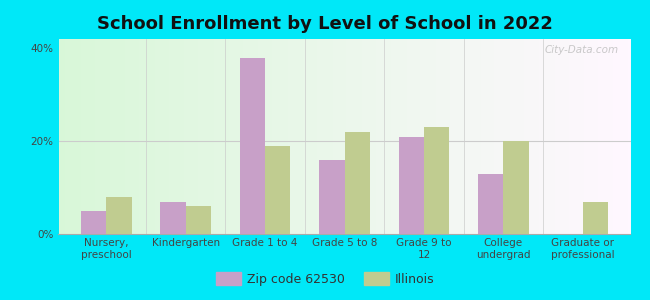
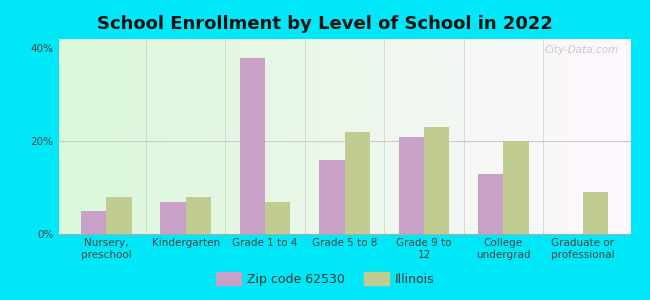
Illinois/Kindergarten: 6% -> 8%
Illinois/Grade 1 to 4: 19% -> 7%
Illinois/Graduate or professional: 7% -> 9%
